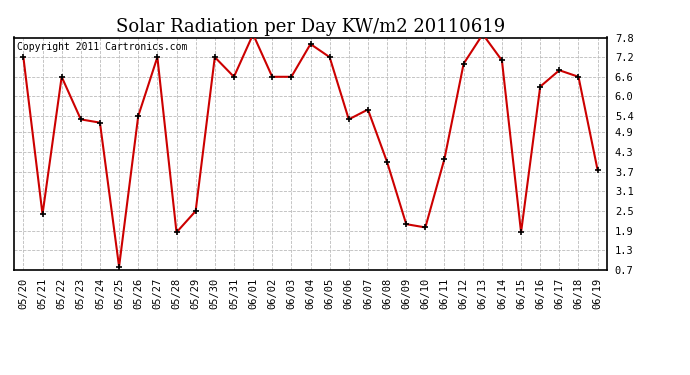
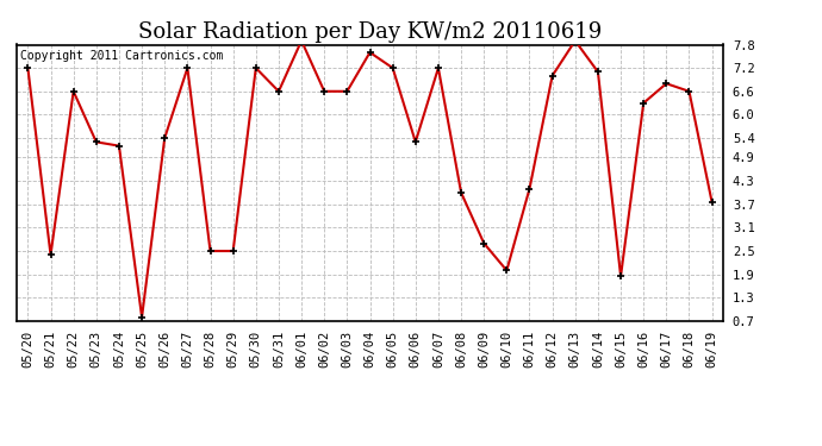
05/28: 1.85 -> 2.50
06/07: 5.60 -> 7.20
06/09: 2.10 -> 2.70
